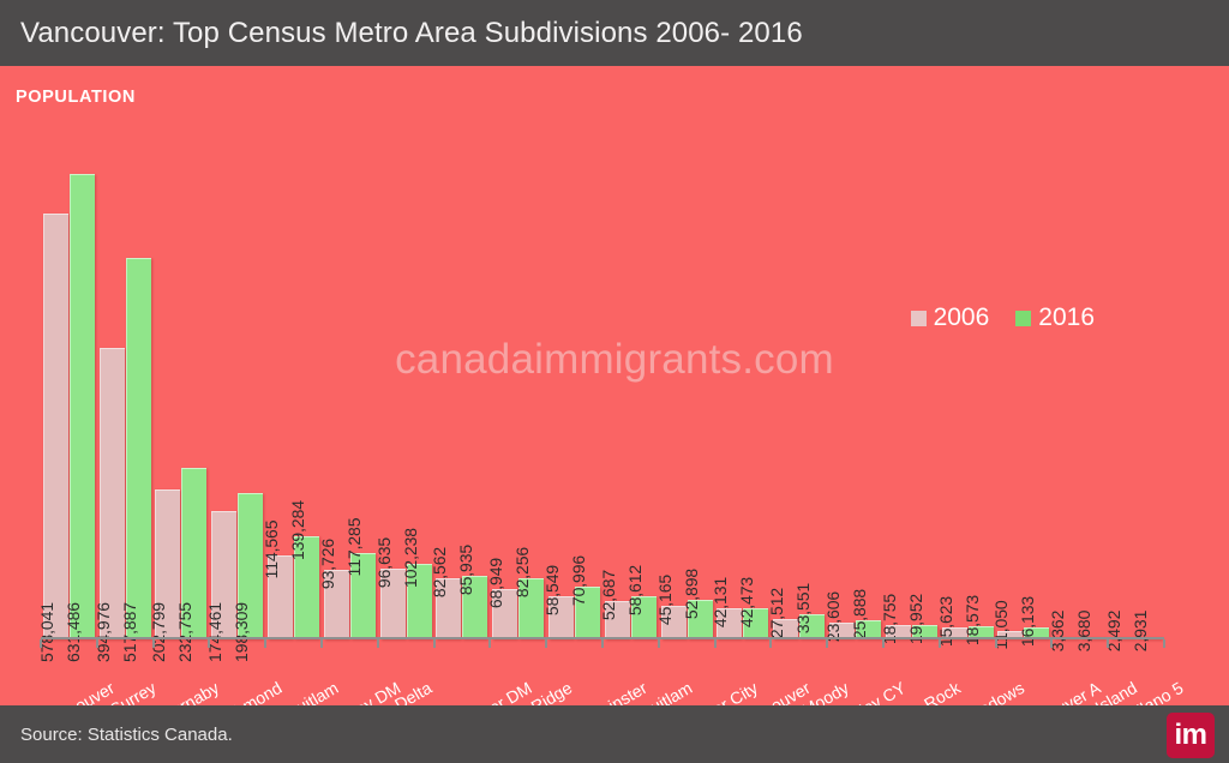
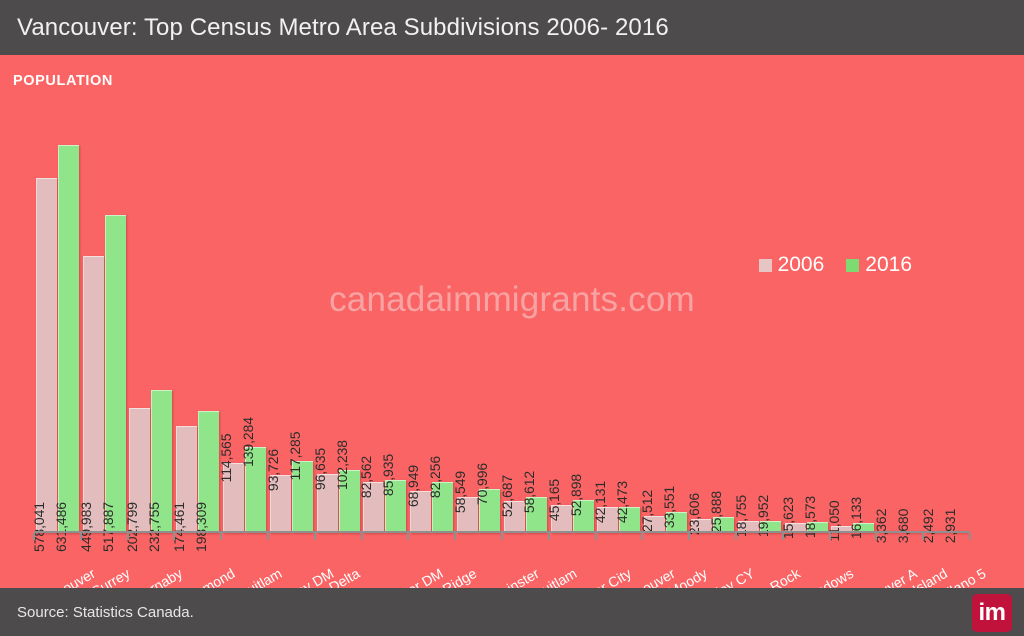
2006/Surrey: 394,976 -> 449,983
